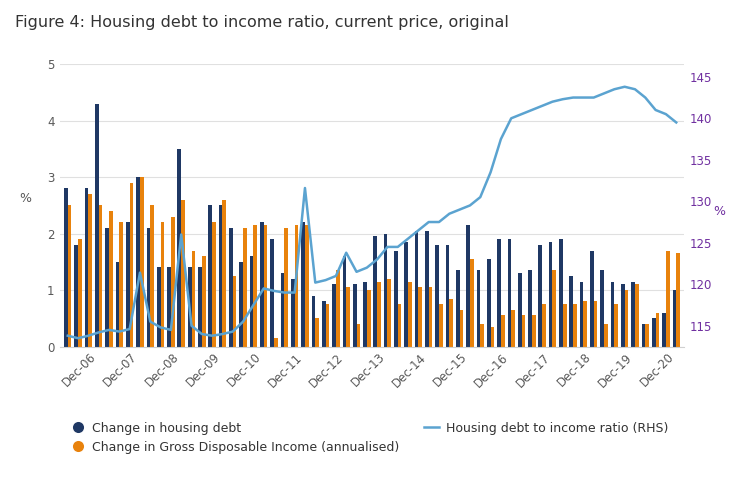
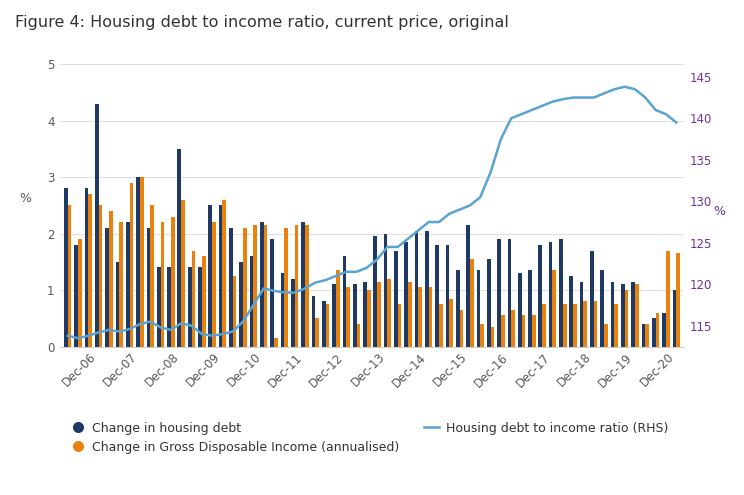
Housing debt to income ratio (RHS)/Dec-07: 121.4 -> 115.2
Housing debt to income ratio (RHS)/Dec-08: 126.0 -> 115.3
Housing debt to income ratio (RHS)/Dec-11: 131.6 -> 119.5
Housing debt to income ratio (RHS)/Dec-12: 123.8 -> 121.5
